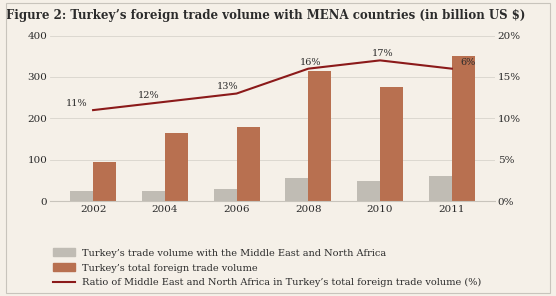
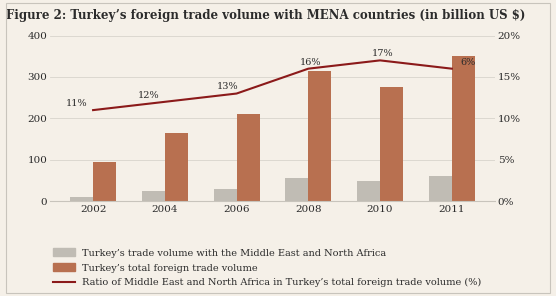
Turkey’s trade volume with the Middle East and North Africa/2002: 25 -> 10
Turkey’s total foreign trade volume/2006: 180 -> 210
